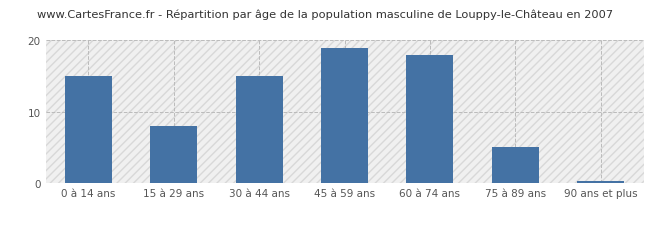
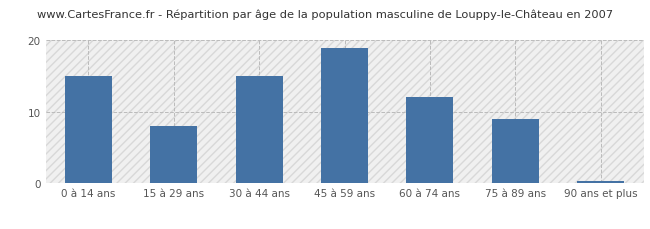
60 à 74 ans: 18.0 -> 12.0
75 à 89 ans: 5.0 -> 9.0
